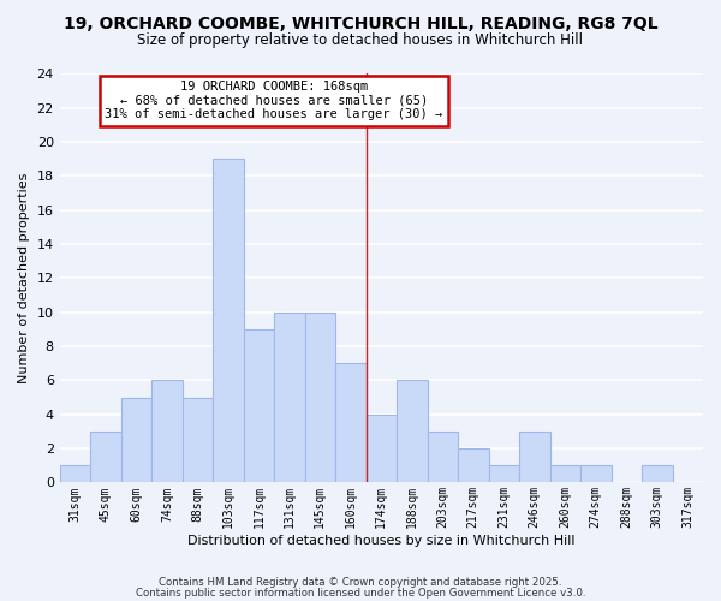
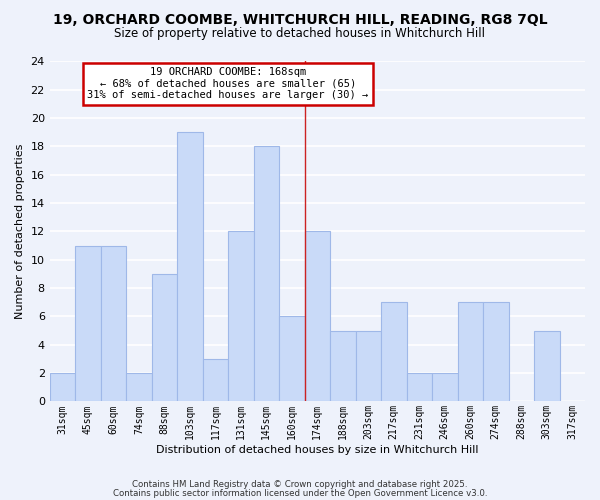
31sqm: 1 -> 2
45sqm: 3 -> 11
60sqm: 5 -> 11
74sqm: 6 -> 2
88sqm: 5 -> 9
117sqm: 9 -> 3
131sqm: 10 -> 12
145sqm: 10 -> 18
160sqm: 7 -> 6
174sqm: 4 -> 12
188sqm: 6 -> 5
203sqm: 3 -> 5
217sqm: 2 -> 7
231sqm: 1 -> 2
246sqm: 3 -> 2
260sqm: 1 -> 7
274sqm: 1 -> 7
303sqm: 1 -> 5
